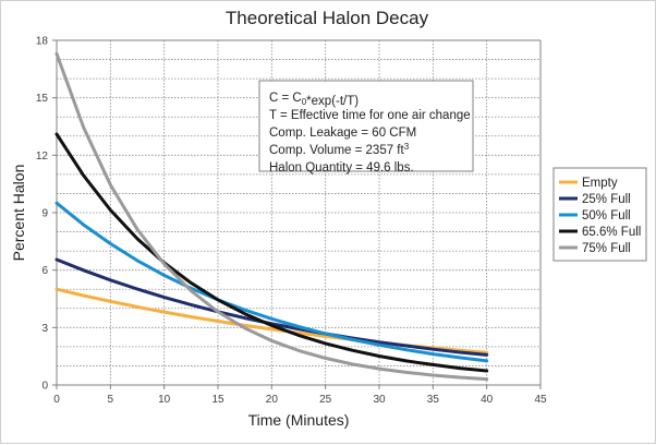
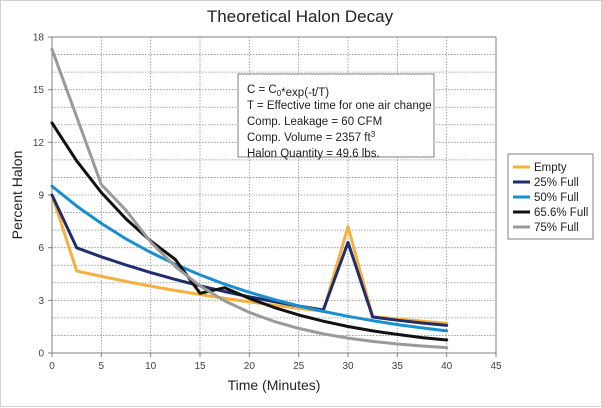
Empty/0: 5.0 -> 9.0
25% Full/0: 6.5 -> 9.0
75% Full/5: 10.5 -> 9.6
65.6% Full/15: 4.5 -> 3.4
Empty/30: 2.2 -> 7.2
25% Full/30: 2.2 -> 6.3
